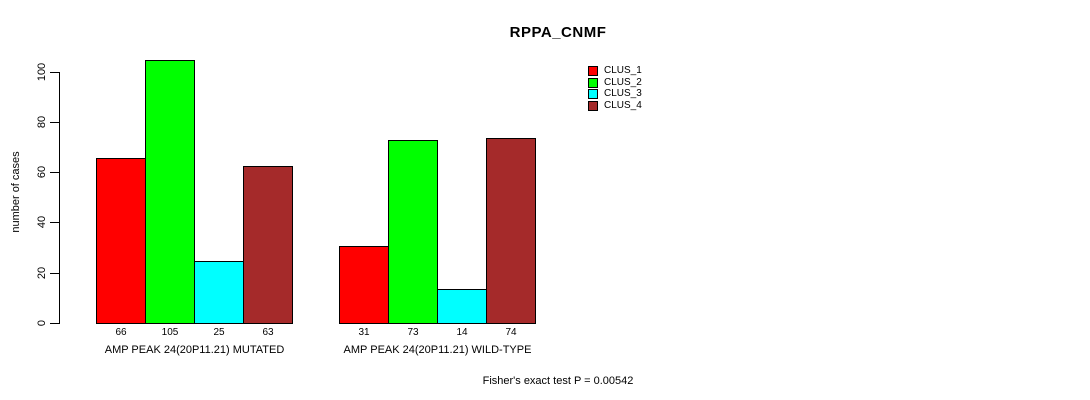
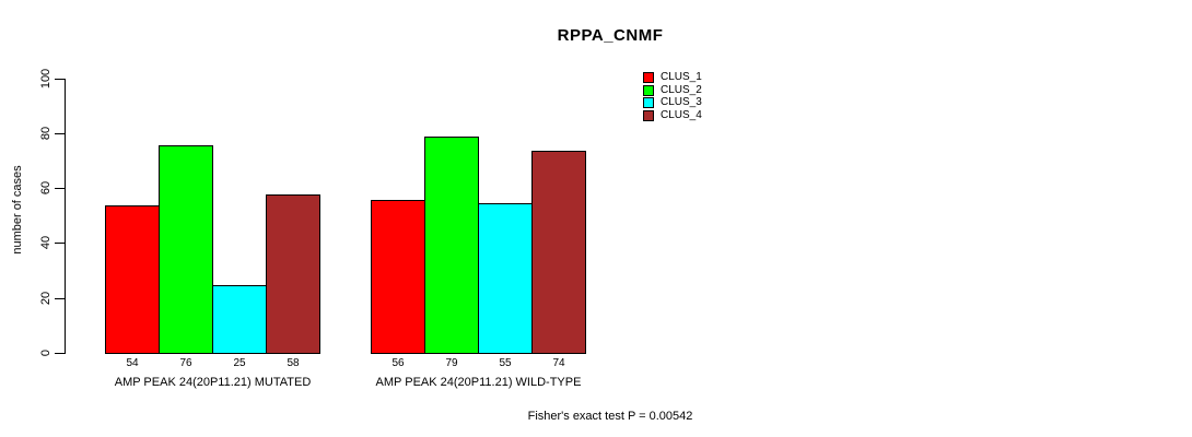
CLUS_1/AMP PEAK 24(20P11.21) MUTATED: 66 -> 54
CLUS_2/AMP PEAK 24(20P11.21) MUTATED: 105 -> 76
CLUS_4/AMP PEAK 24(20P11.21) MUTATED: 63 -> 58
CLUS_1/AMP PEAK 24(20P11.21) WILD-TYPE: 31 -> 56
CLUS_2/AMP PEAK 24(20P11.21) WILD-TYPE: 73 -> 79
CLUS_3/AMP PEAK 24(20P11.21) WILD-TYPE: 14 -> 55
